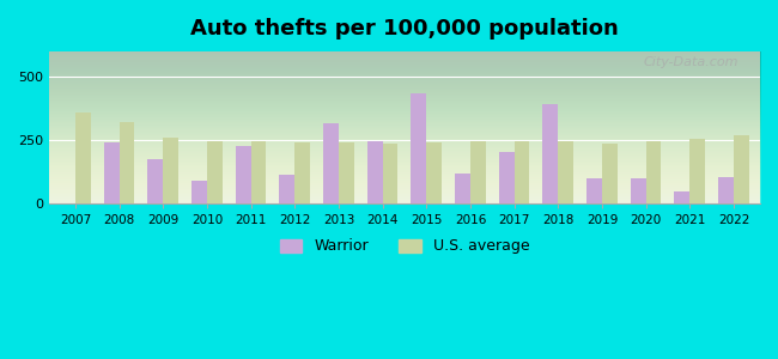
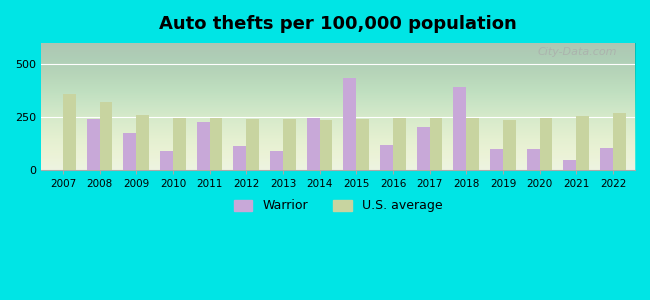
Warrior/2013: 315 -> 90
